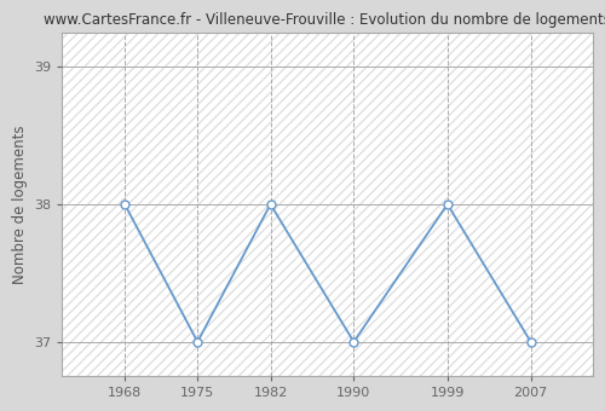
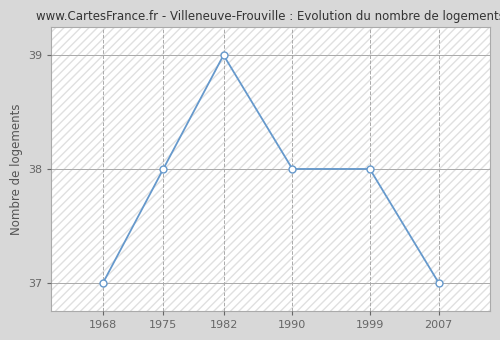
1968: 38 -> 37
1975: 37 -> 38
1982: 38 -> 39
1990: 37 -> 38
